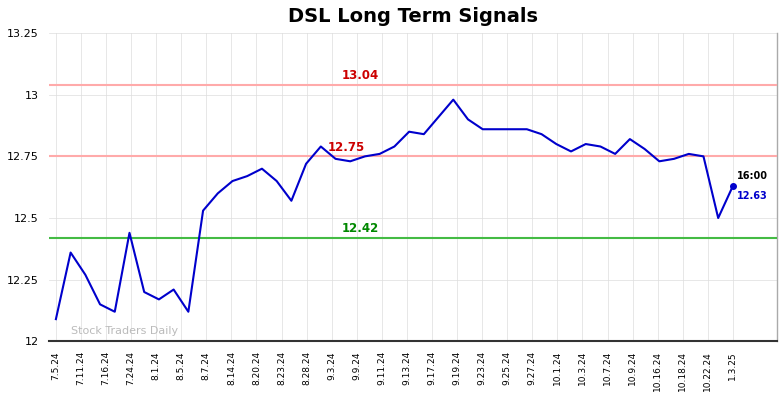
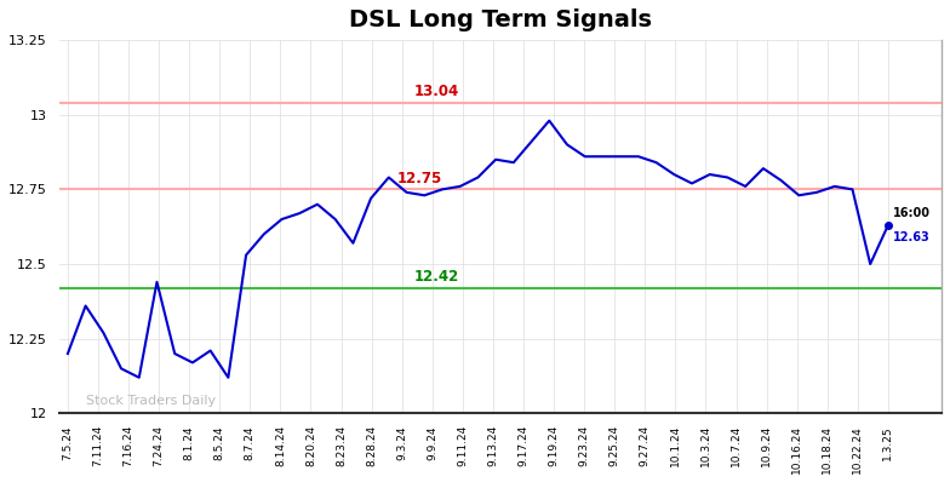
7.5.24: 12.09 -> 12.20
